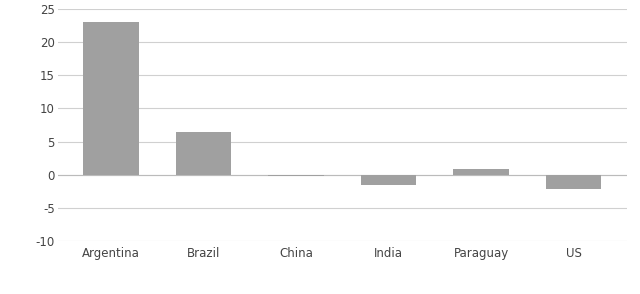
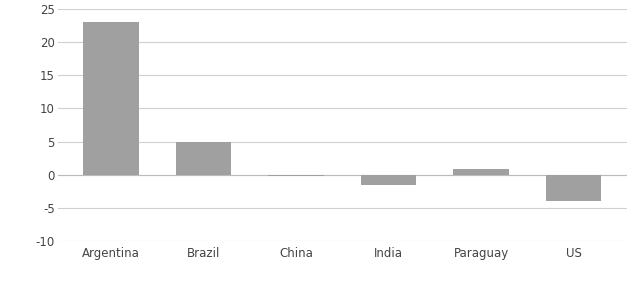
Brazil: 6.4 -> 5.0
US: -2.2 -> -4.0
